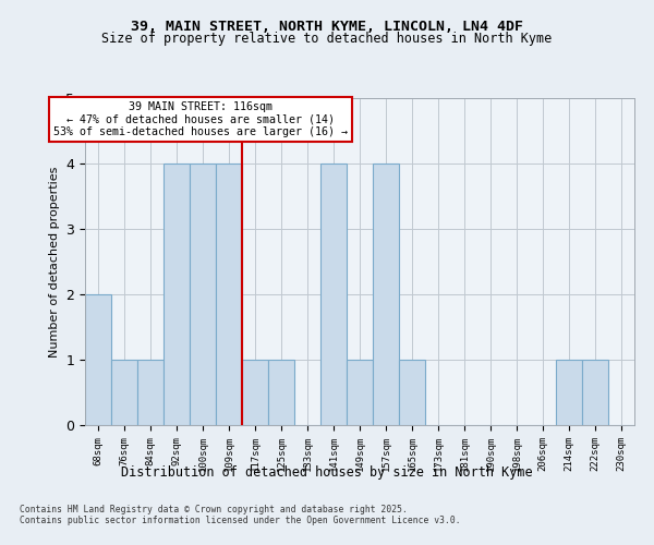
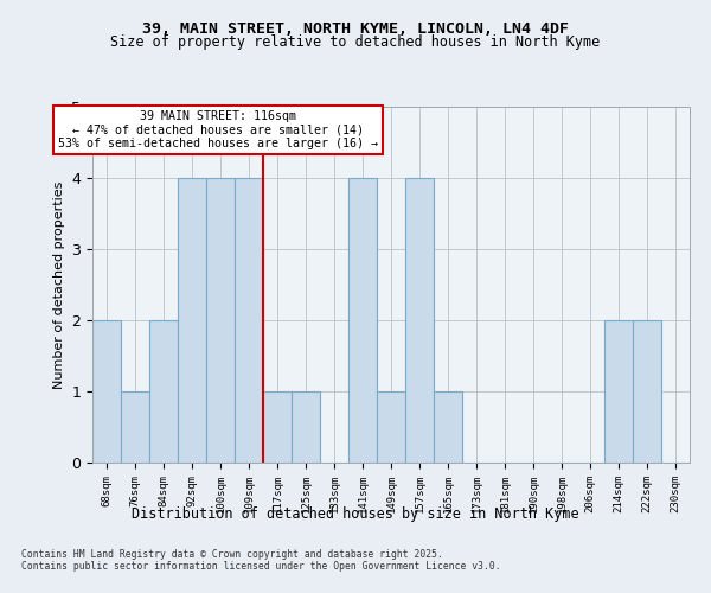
84sqm: 1 -> 2
214sqm: 1 -> 2
222sqm: 1 -> 2
